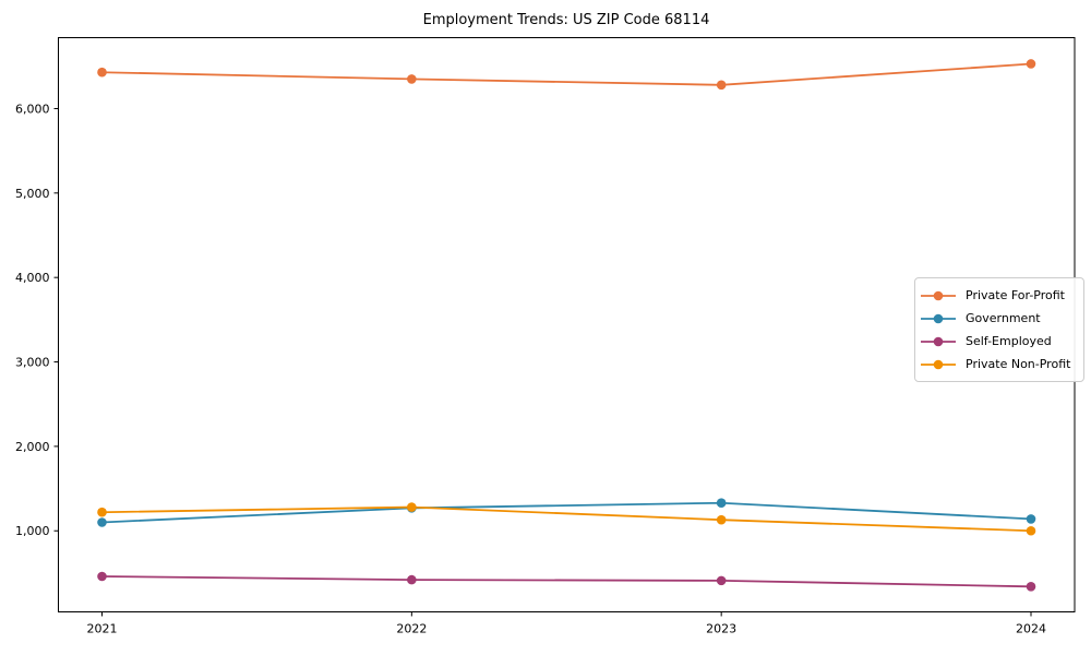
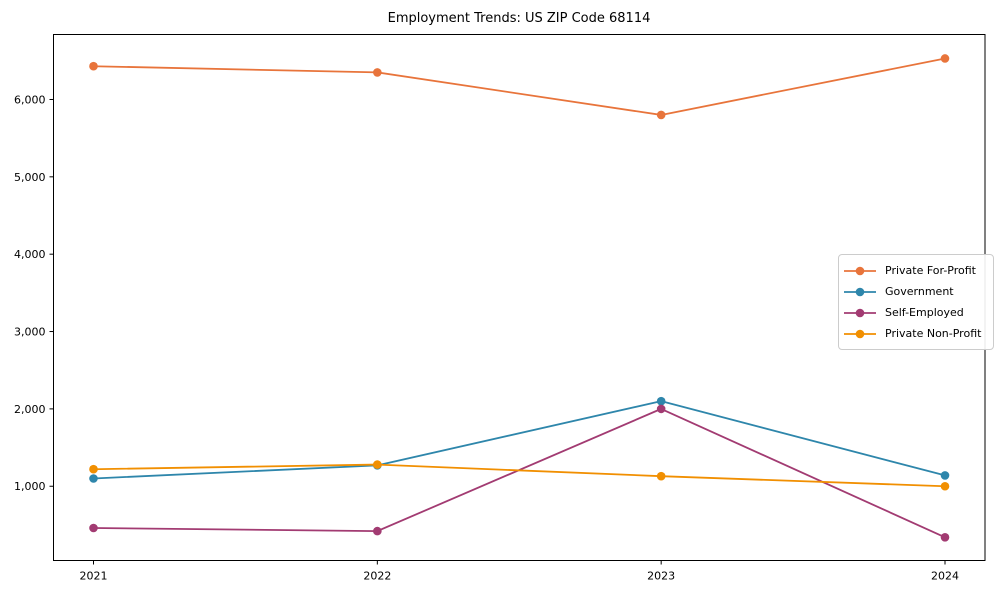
Private For-Profit/2023: 6300 -> 5800
Government/2023: 1300 -> 2100
Self-Employed/2023: 400 -> 2000
